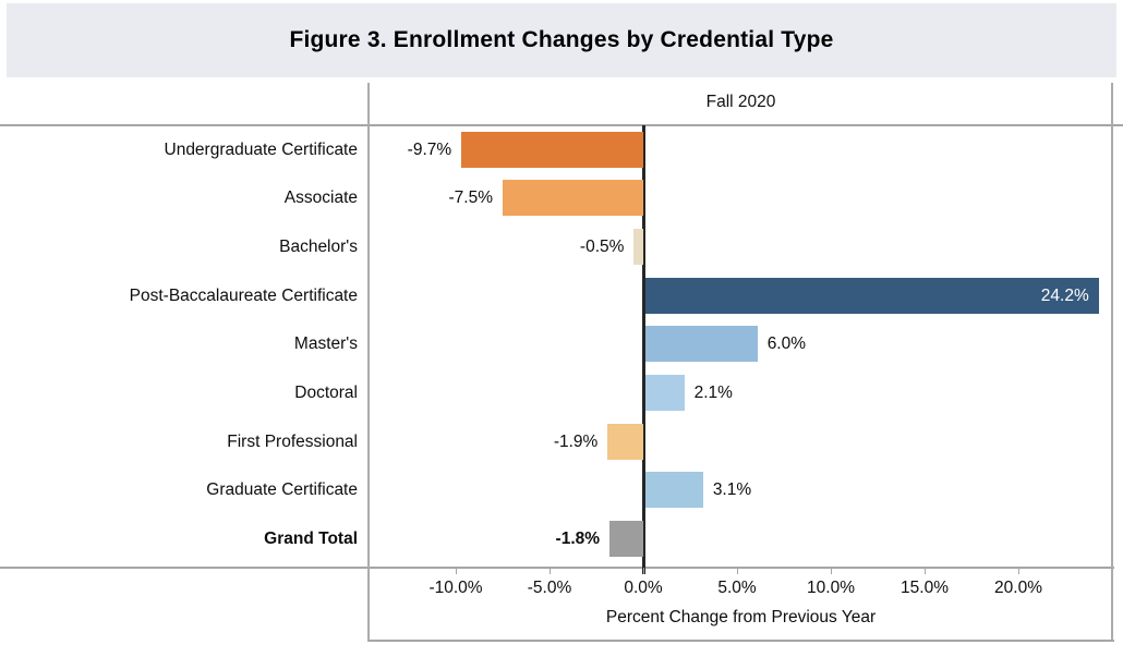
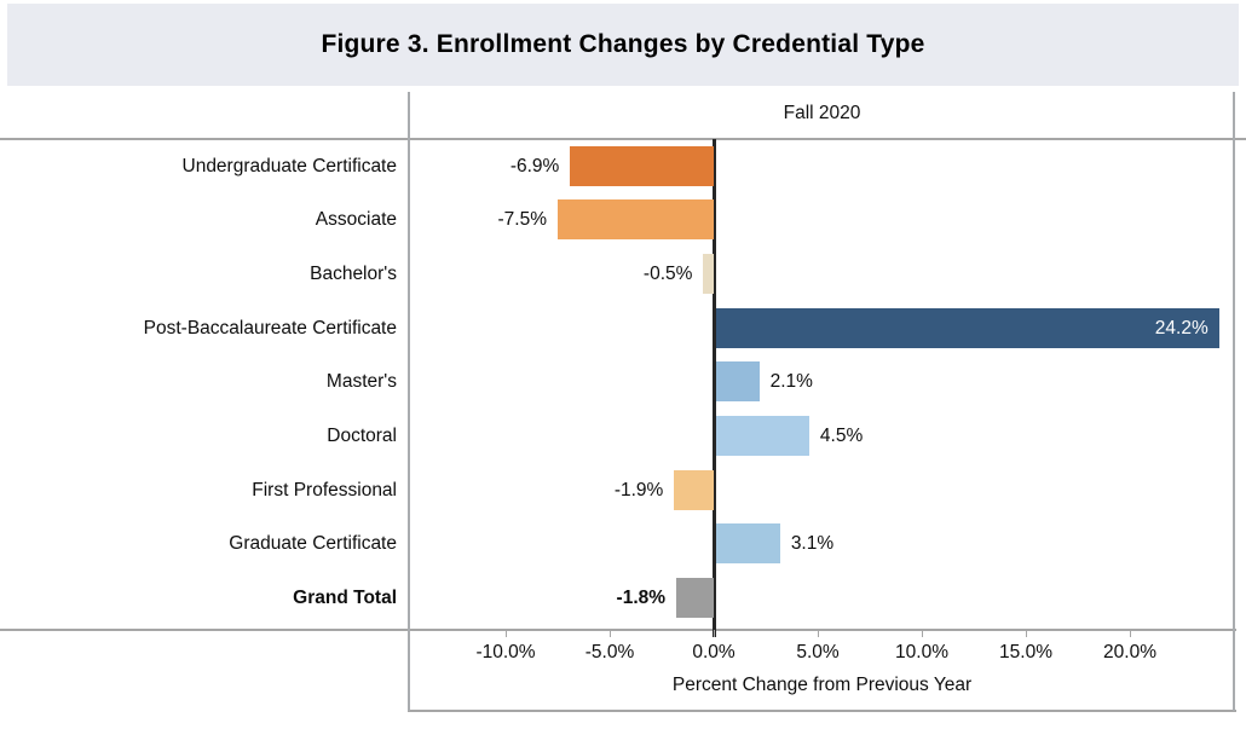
Undergraduate Certificate: -9.7% -> -6.9%
Master's: 6.0% -> 2.1%
Doctoral: 2.1% -> 4.5%
